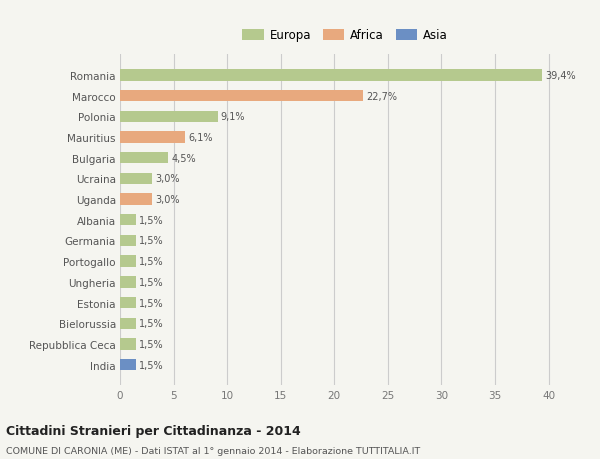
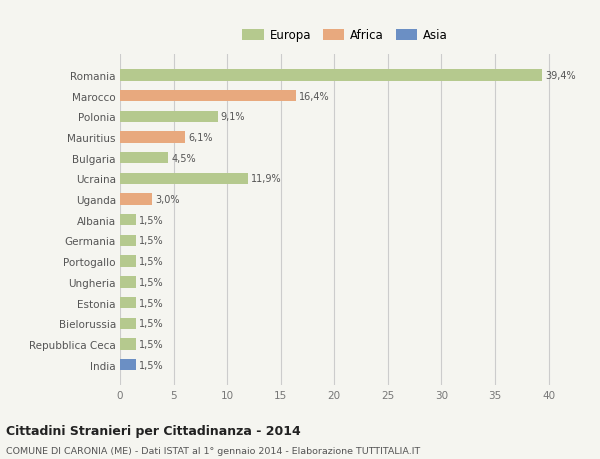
Marocco: 22,7% -> 16,4%
Ucraina: 3,0% -> 11,9%
